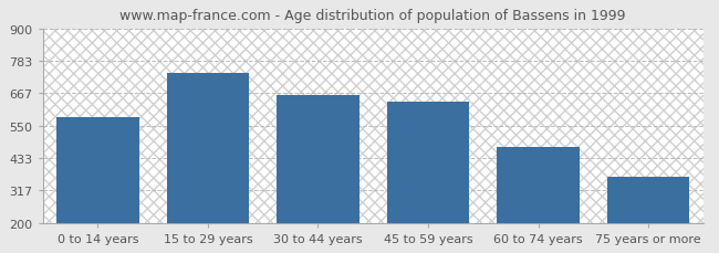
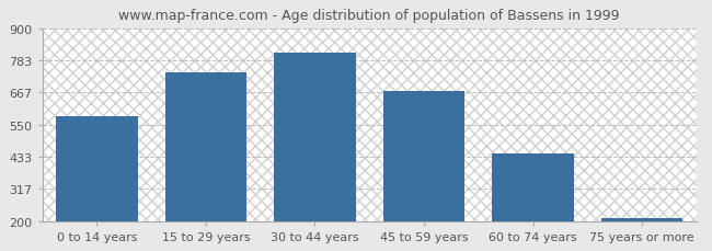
30 to 44 years: 660 -> 812
45 to 59 years: 635 -> 672
60 to 74 years: 475 -> 445
75 years or more: 365 -> 210
